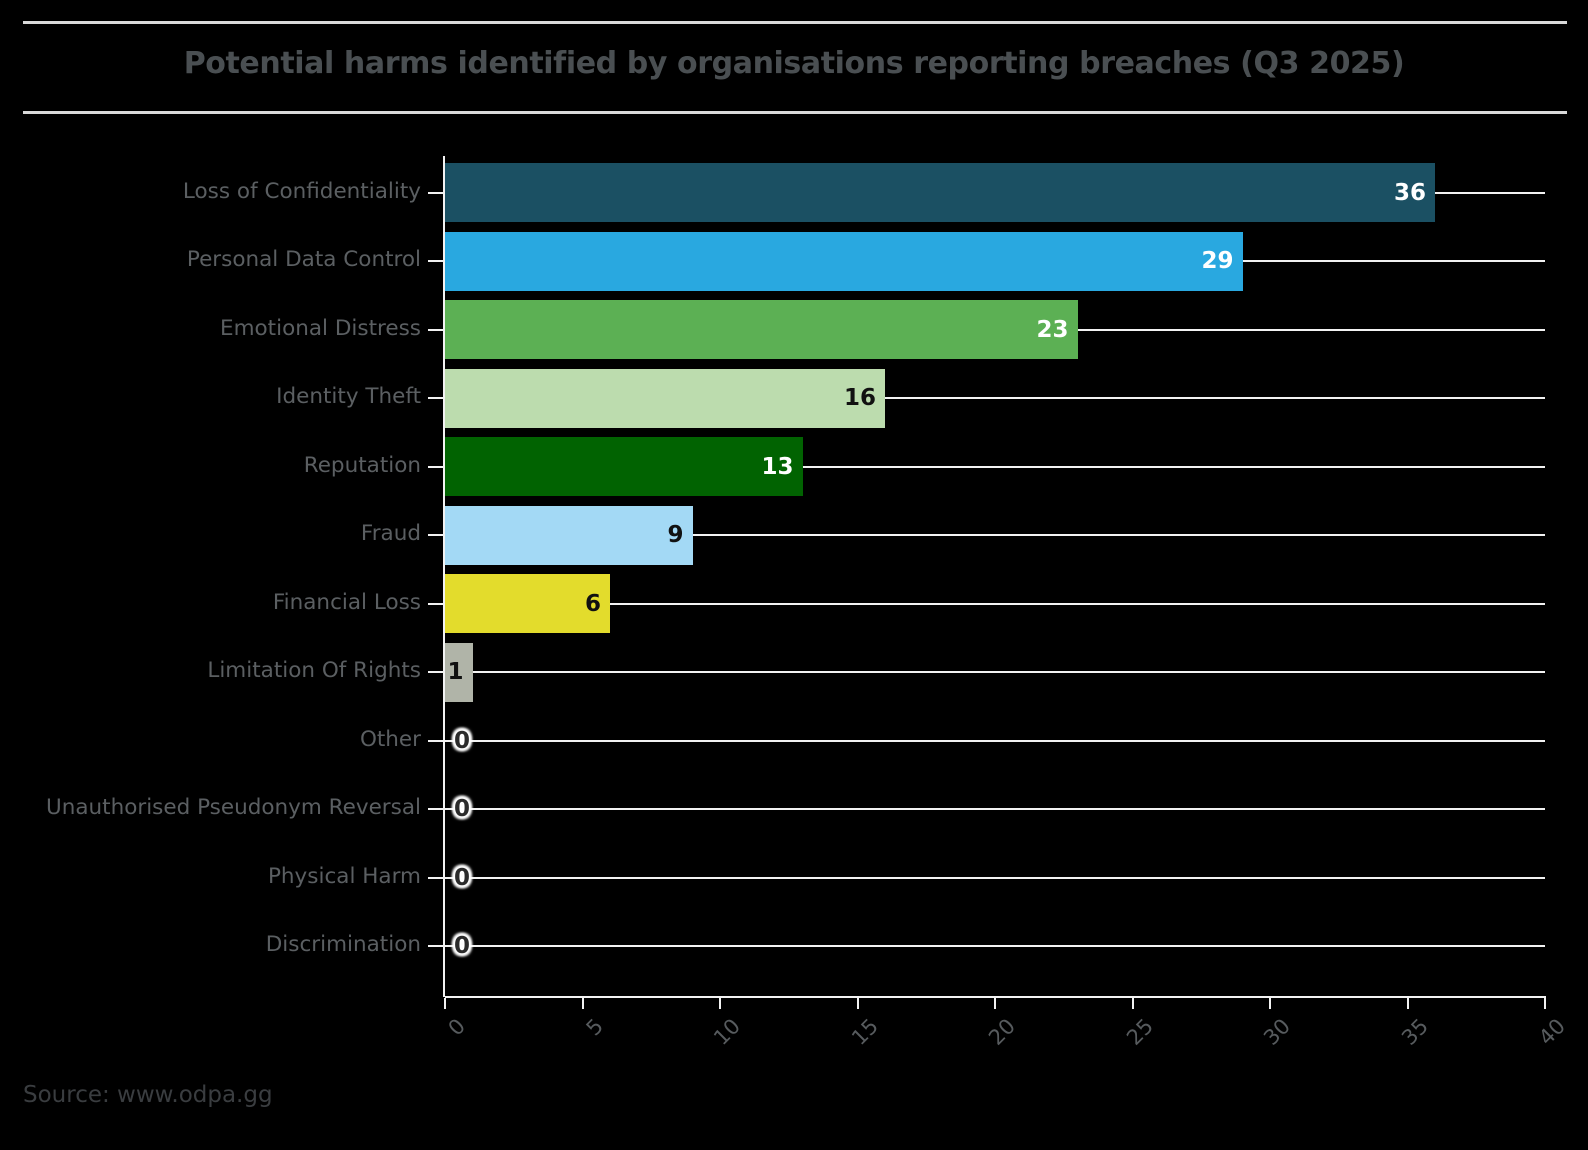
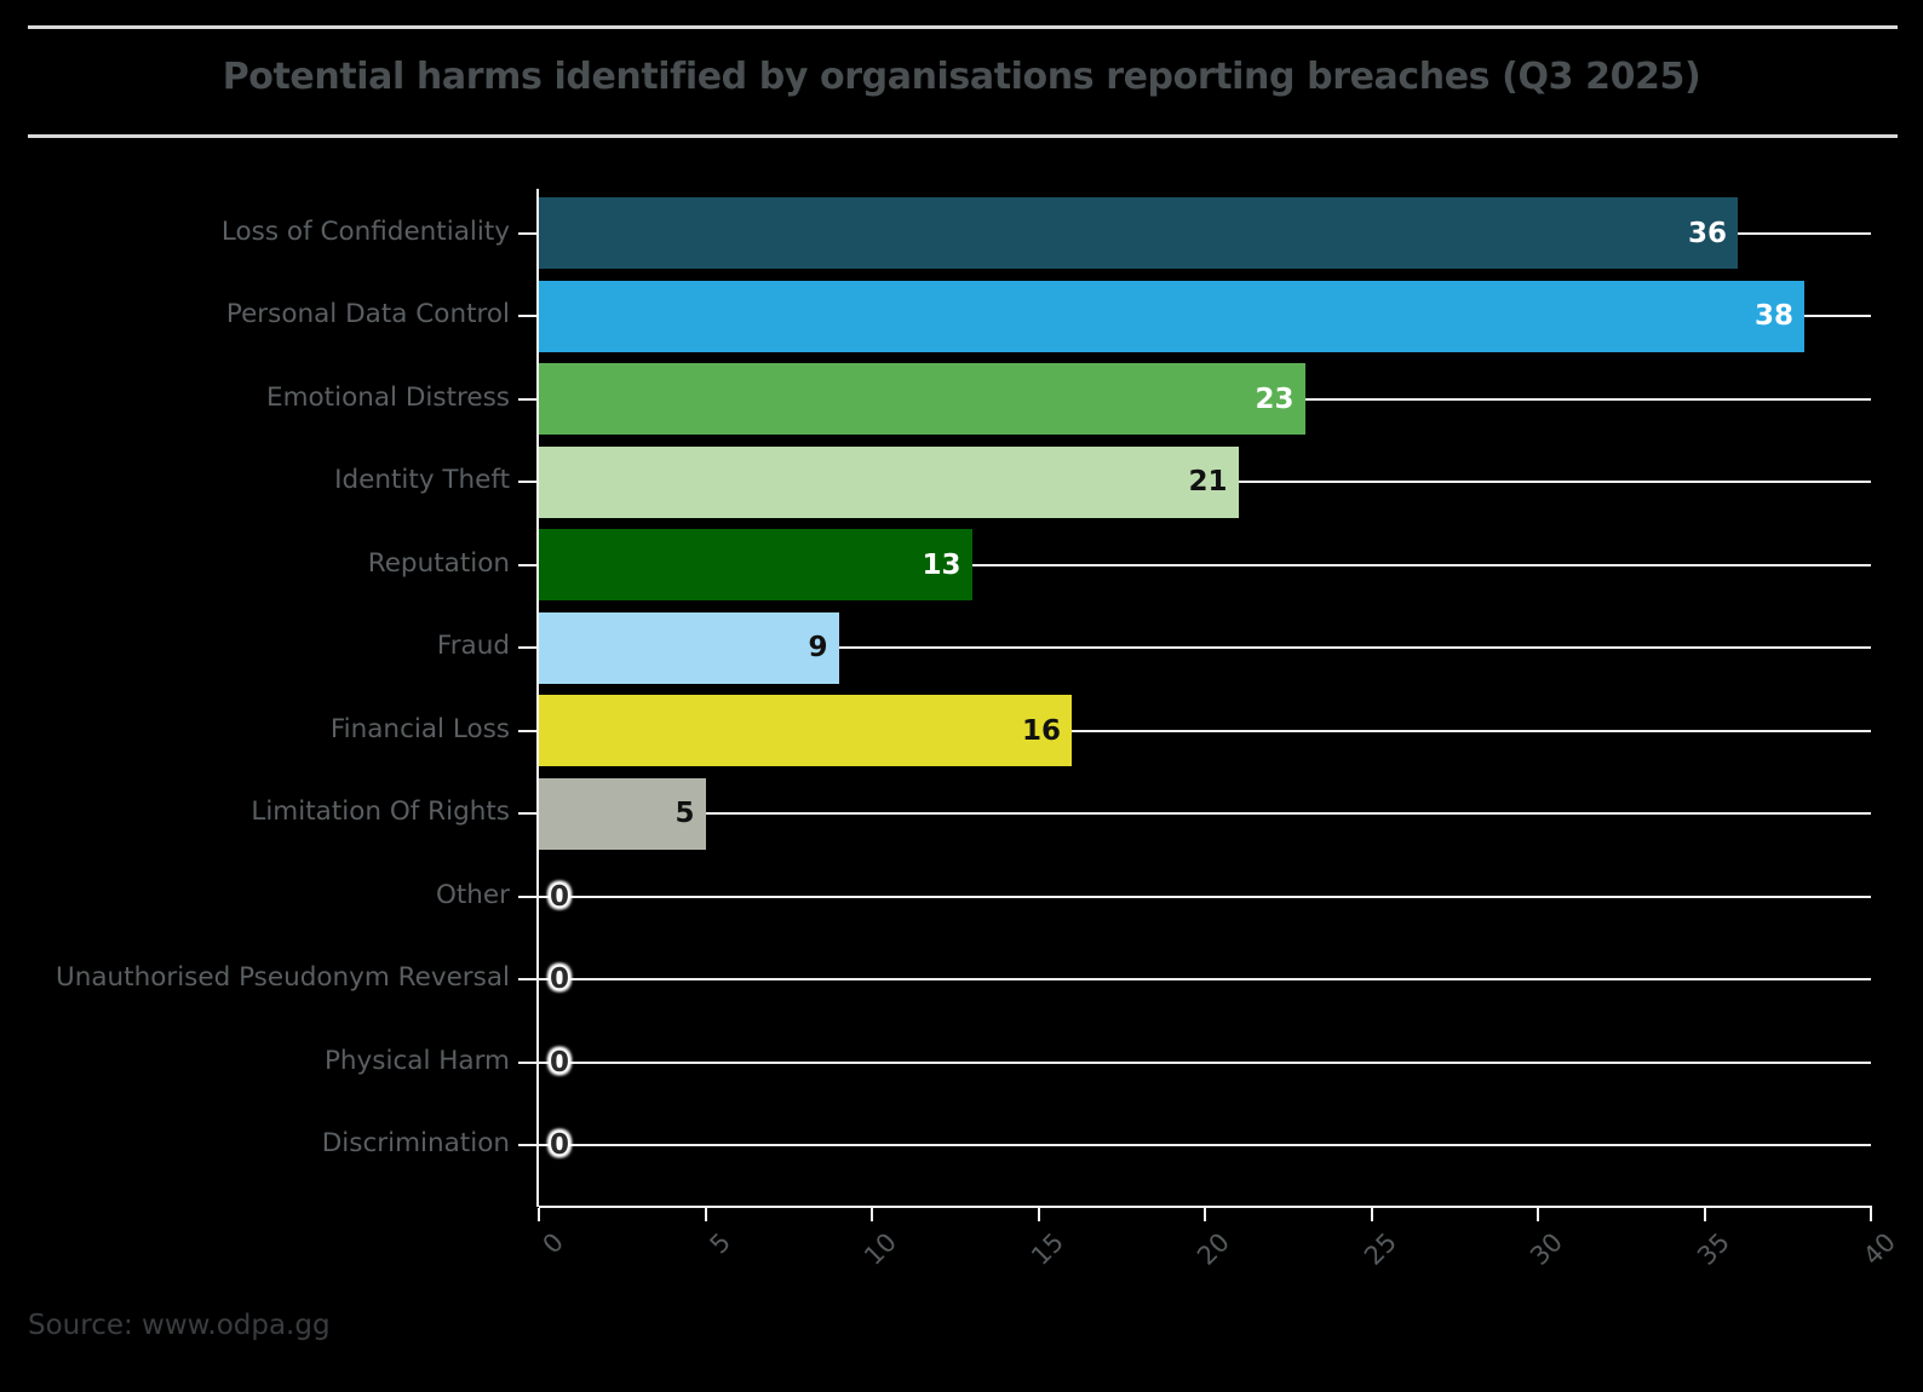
Personal Data Control: 29 -> 38
Identity Theft: 16 -> 21
Financial Loss: 6 -> 16
Limitation Of Rights: 1 -> 5
